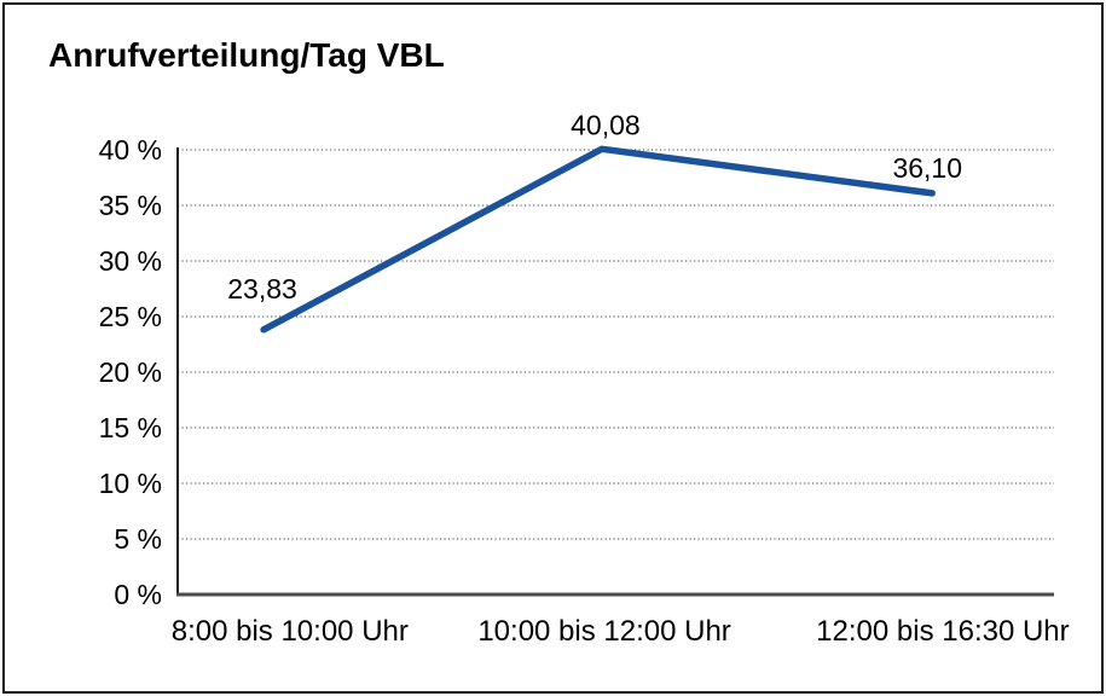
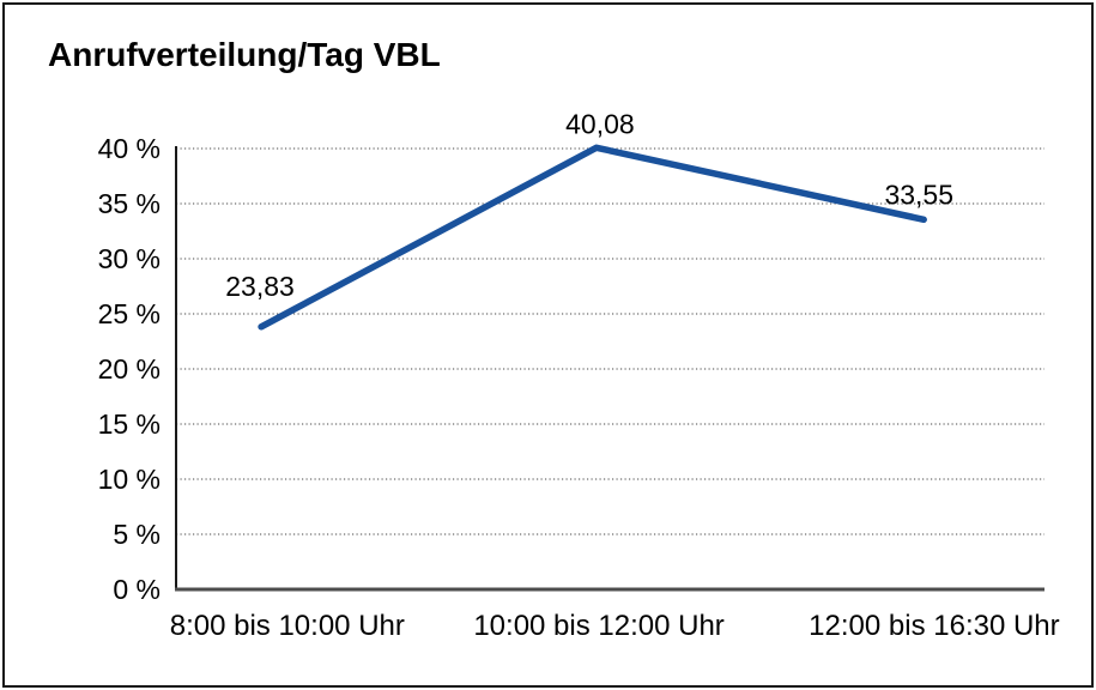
12:00 bis 16:30 Uhr: 36,10 -> 33,55
